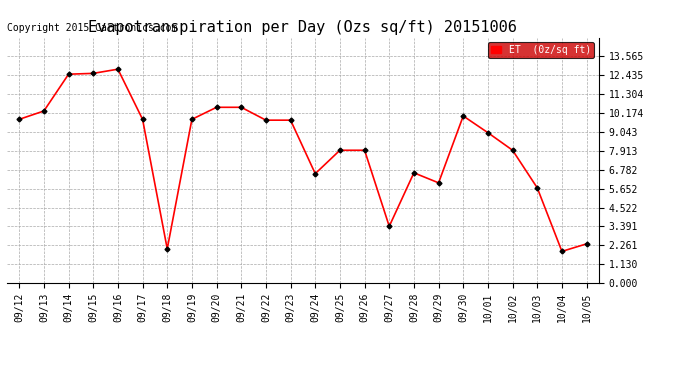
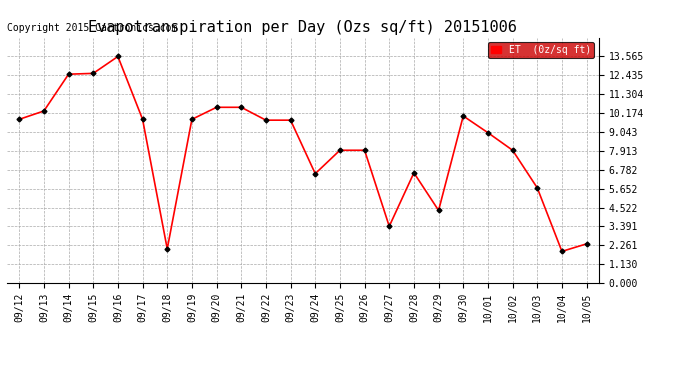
09/16: 12.8 -> 13.6
09/29: 6.0 -> 4.3
